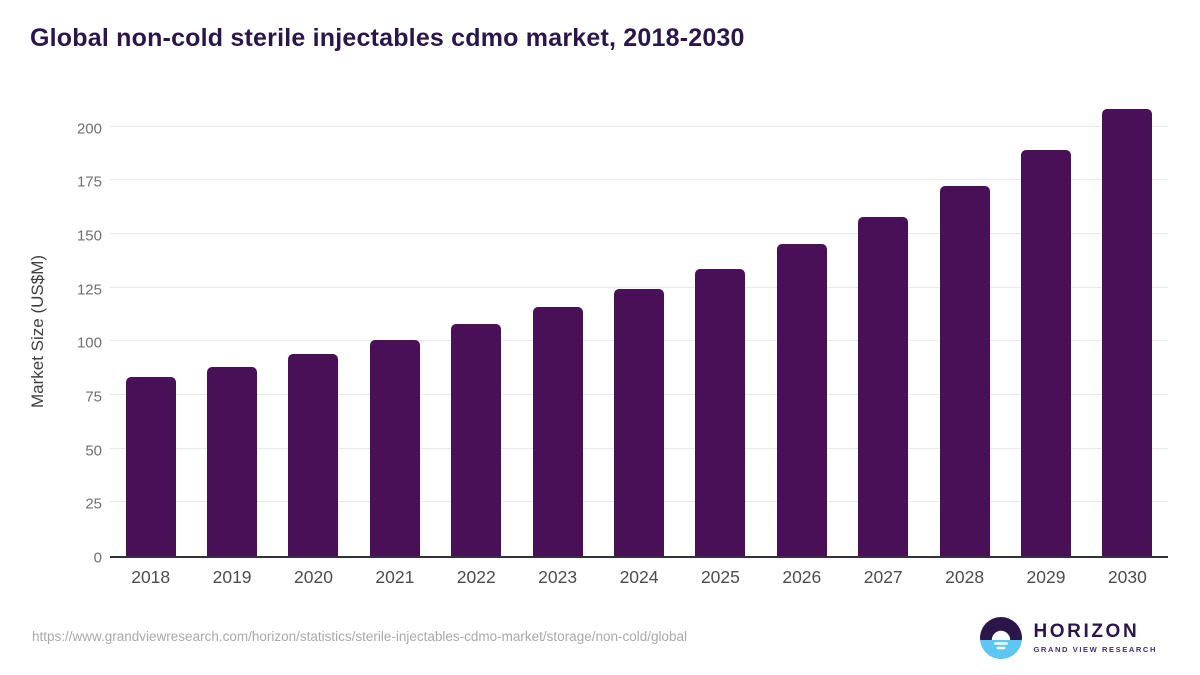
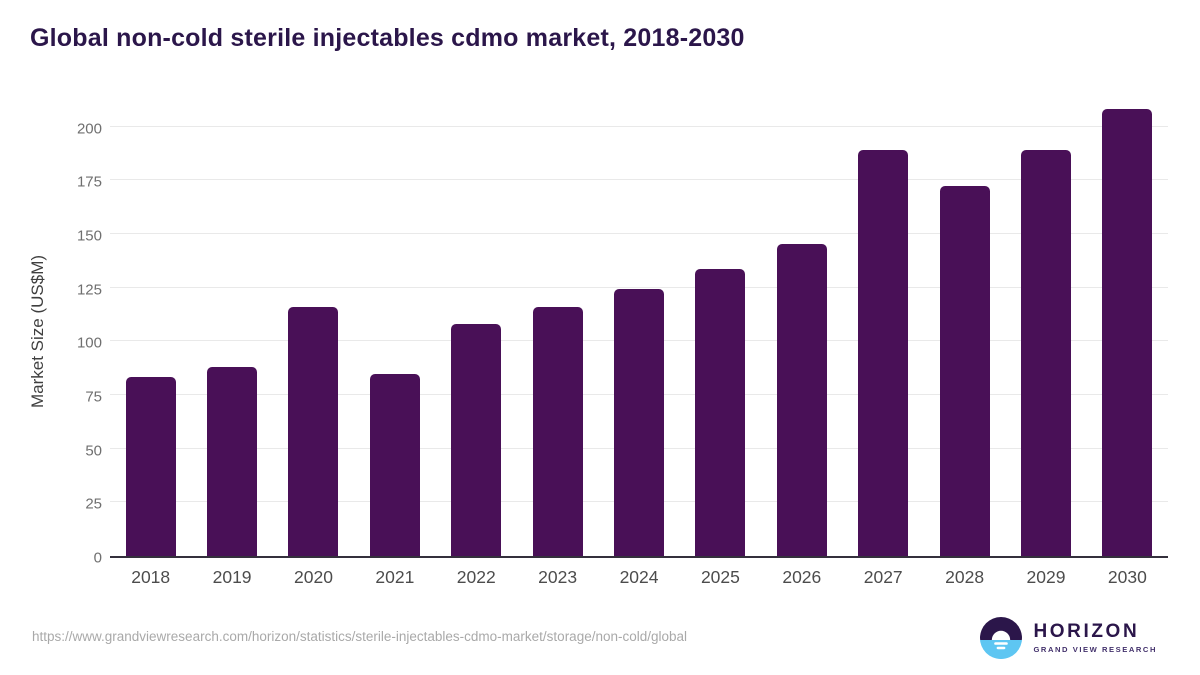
2020: 94 -> 116
2021: 101 -> 85
2027: 158 -> 189
